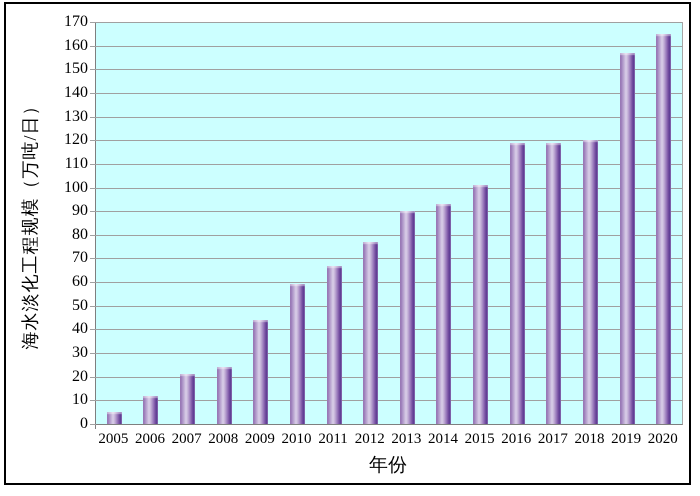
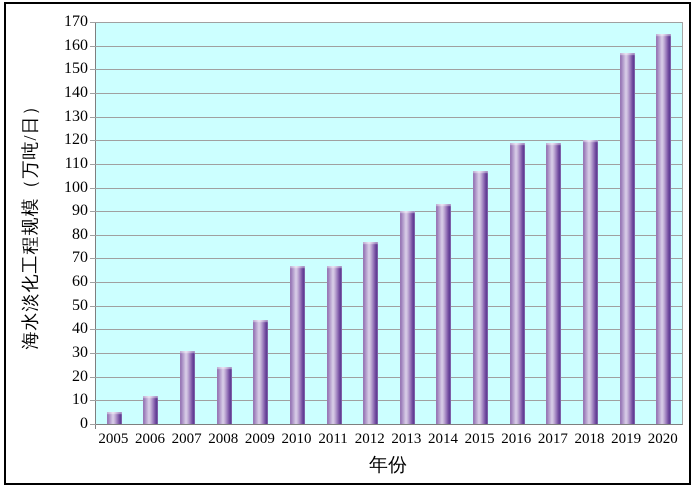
2007: 21 -> 31
2010: 59 -> 67
2015: 101 -> 107
